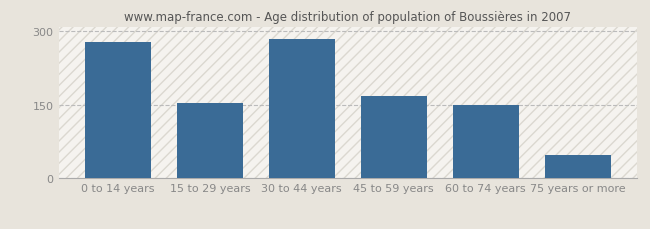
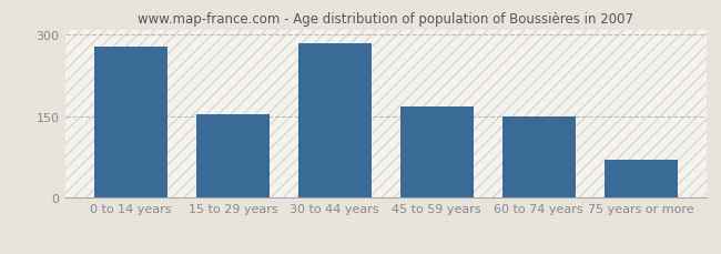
75 years or more: 48 -> 70
